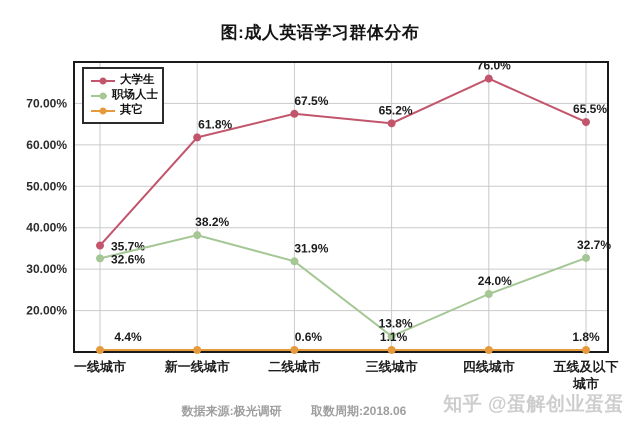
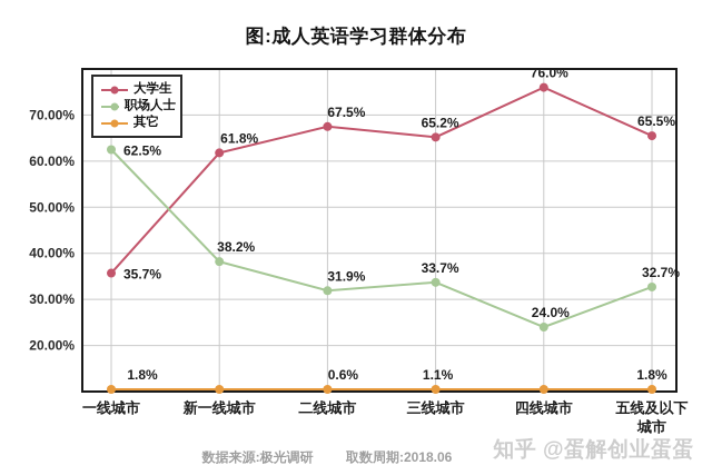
职场人士/一线城市: 32.6% -> 62.5%
其它/一线城市: 4.4% -> 1.8%
职场人士/三线城市: 13.8% -> 33.7%
